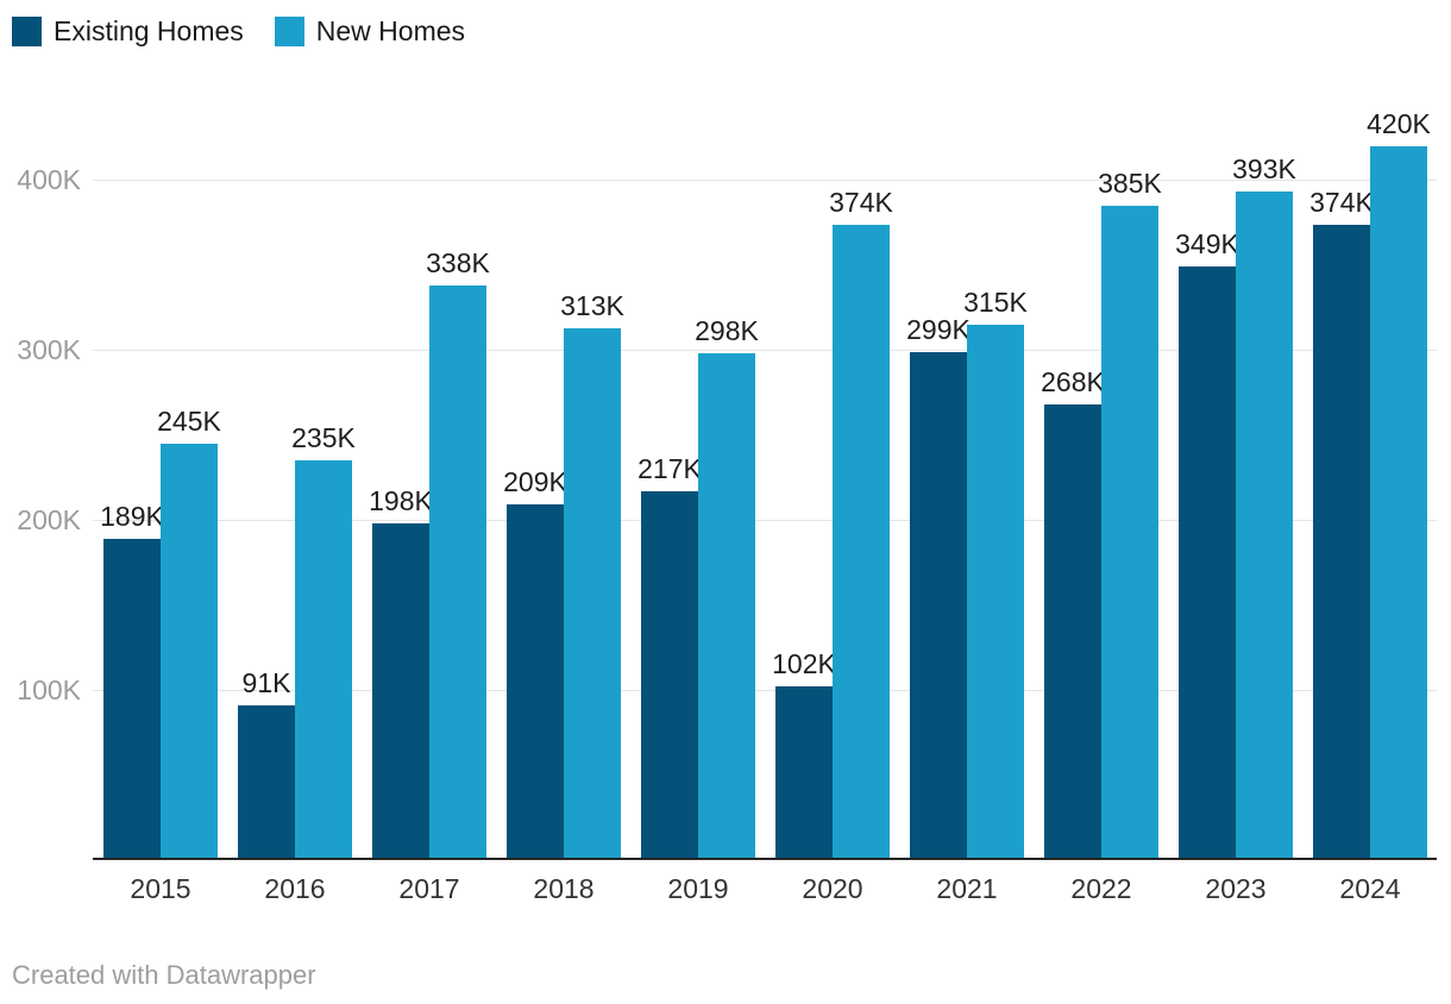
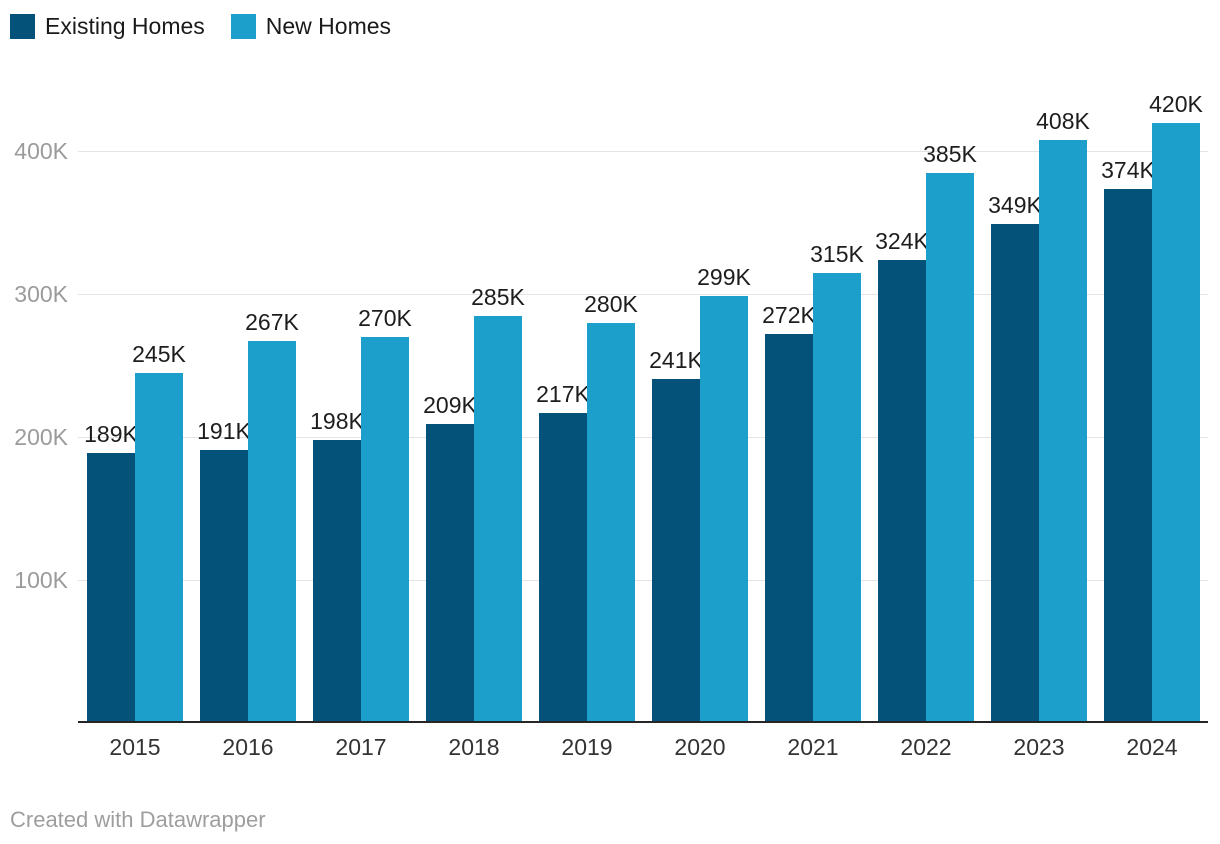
Existing Homes/2016: 91K -> 191K
New Homes/2016: 235K -> 267K
New Homes/2017: 338K -> 270K
New Homes/2018: 313K -> 285K
New Homes/2019: 298K -> 280K
Existing Homes/2020: 102K -> 241K
New Homes/2020: 374K -> 299K
Existing Homes/2021: 299K -> 272K
Existing Homes/2022: 268K -> 324K
New Homes/2023: 393K -> 408K
